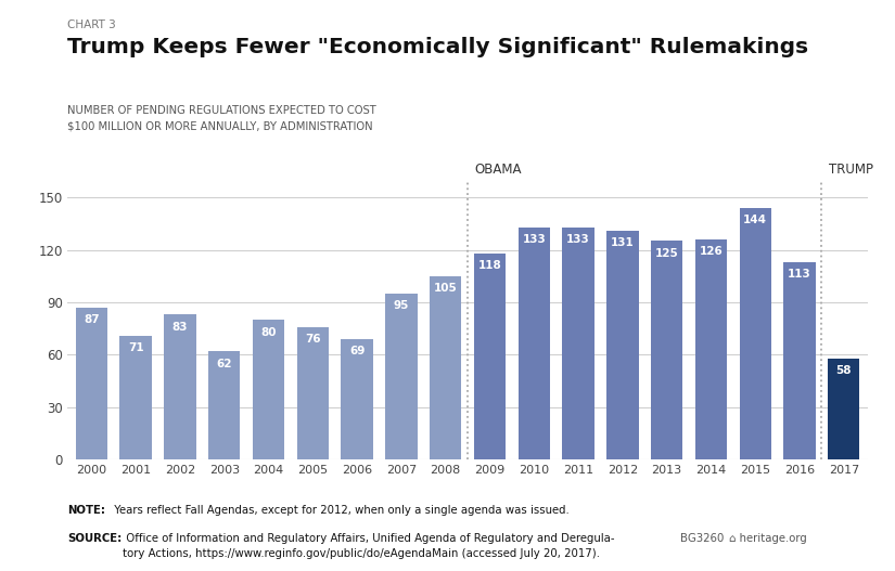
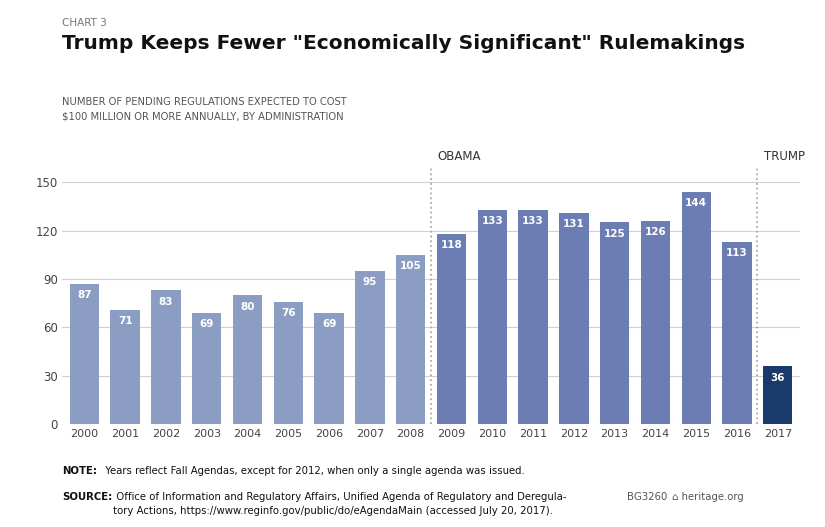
2003: 62 -> 69
2017: 58 -> 36
